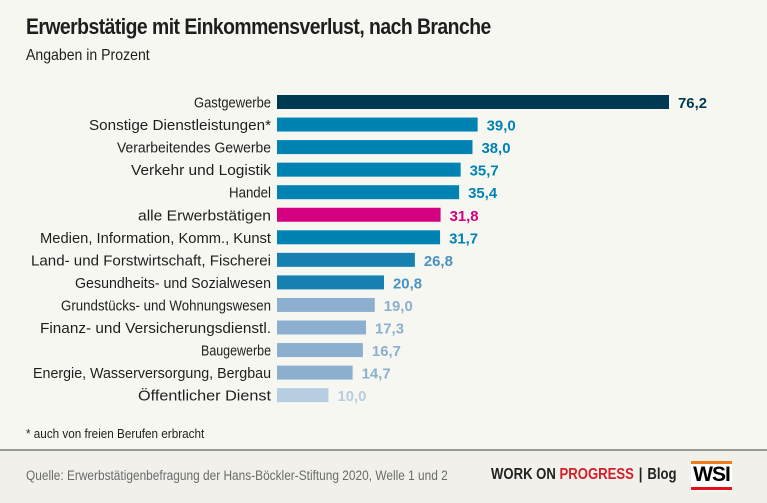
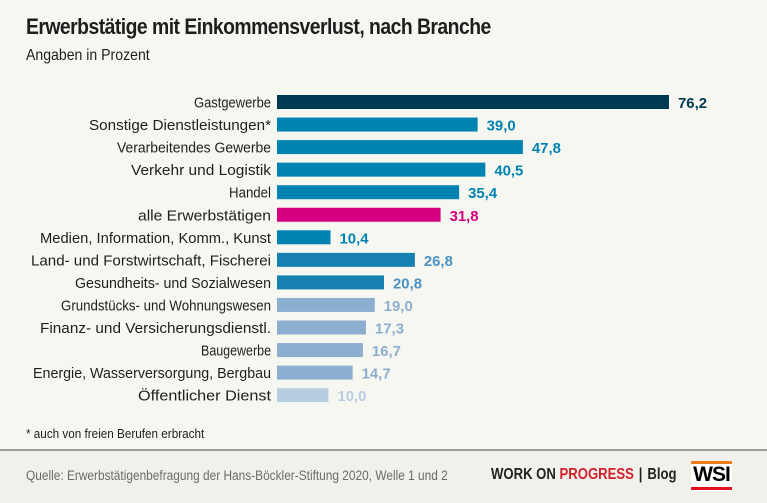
Verarbeitendes Gewerbe: 38,0 -> 47,8
Verkehr und Logistik: 35,7 -> 40,5
Medien, Information, Komm., Kunst: 31,7 -> 10,4
